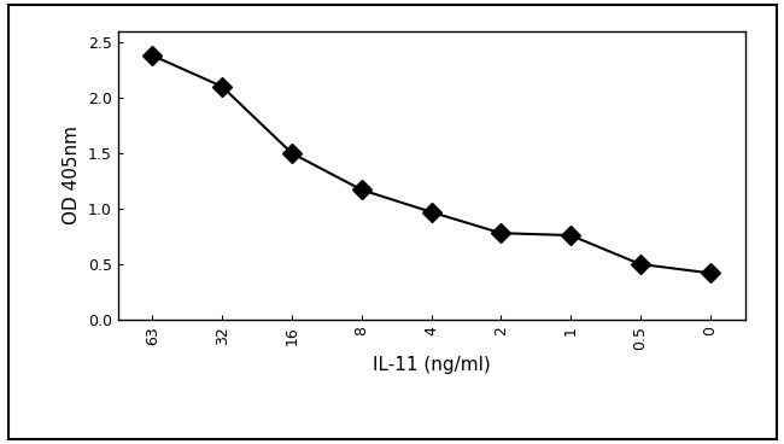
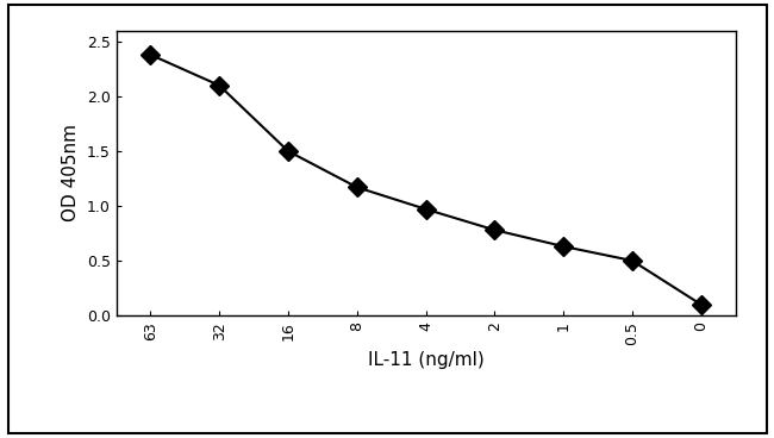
1: 0.76 -> 0.63
0: 0.42 -> 0.10
